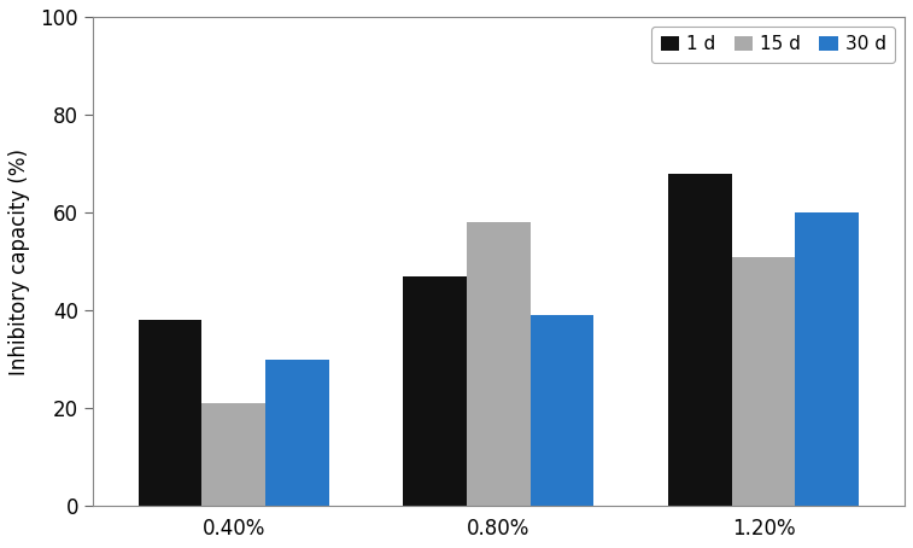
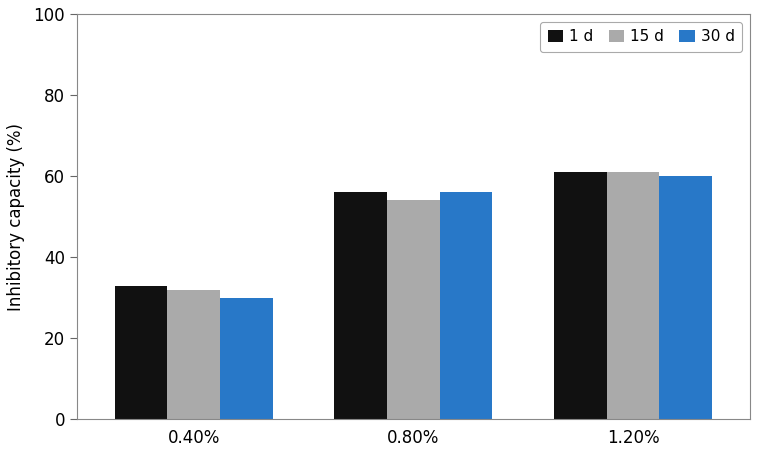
1 d/0.40%: 38 -> 33
15 d/0.40%: 21 -> 32
1 d/0.80%: 47 -> 56
15 d/0.80%: 58 -> 54
30 d/0.80%: 39 -> 56
1 d/1.20%: 68 -> 61
15 d/1.20%: 51 -> 61
